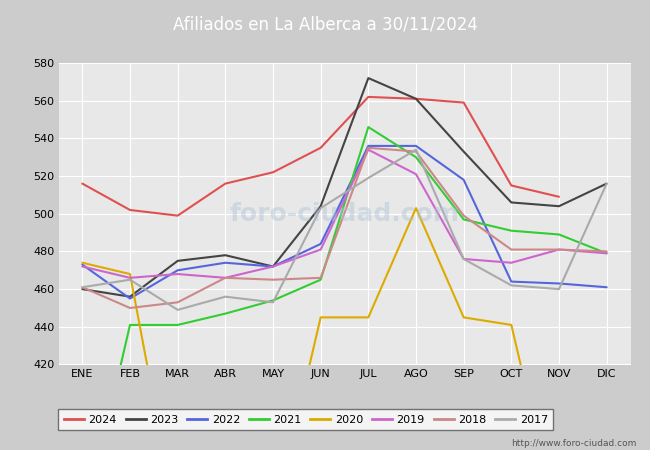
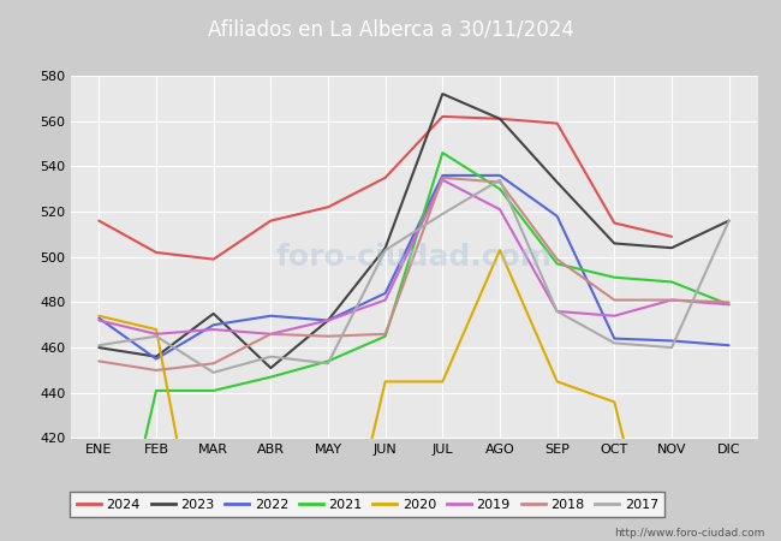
2018/ENE: 461 -> 454
2023/ABR: 478 -> 451
2020/OCT: 441 -> 436
